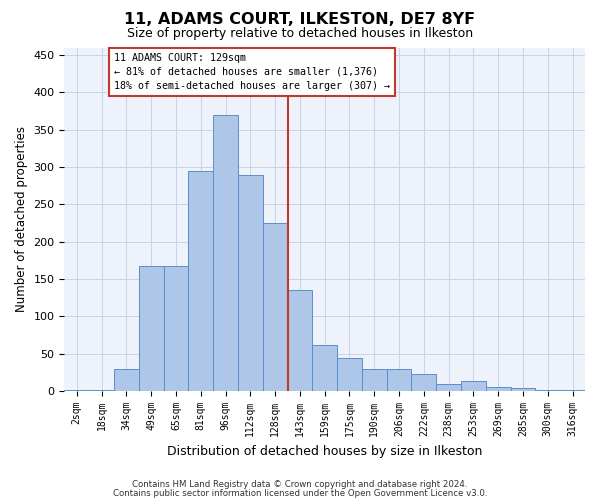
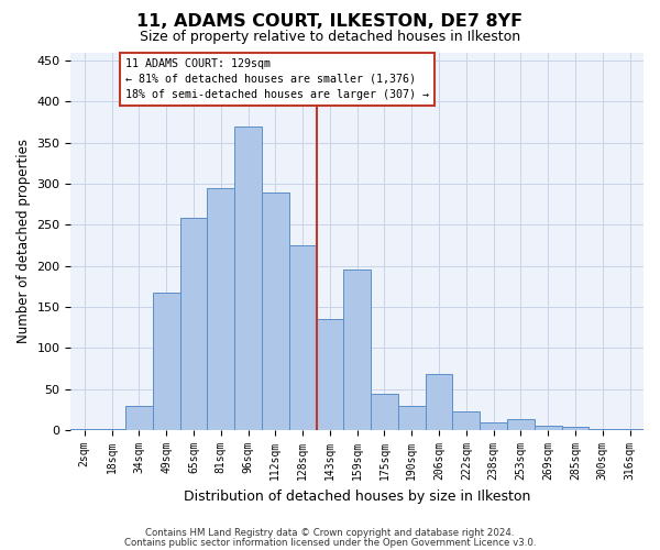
65sqm: 168 -> 258
159sqm: 62 -> 196
206sqm: 30 -> 68
